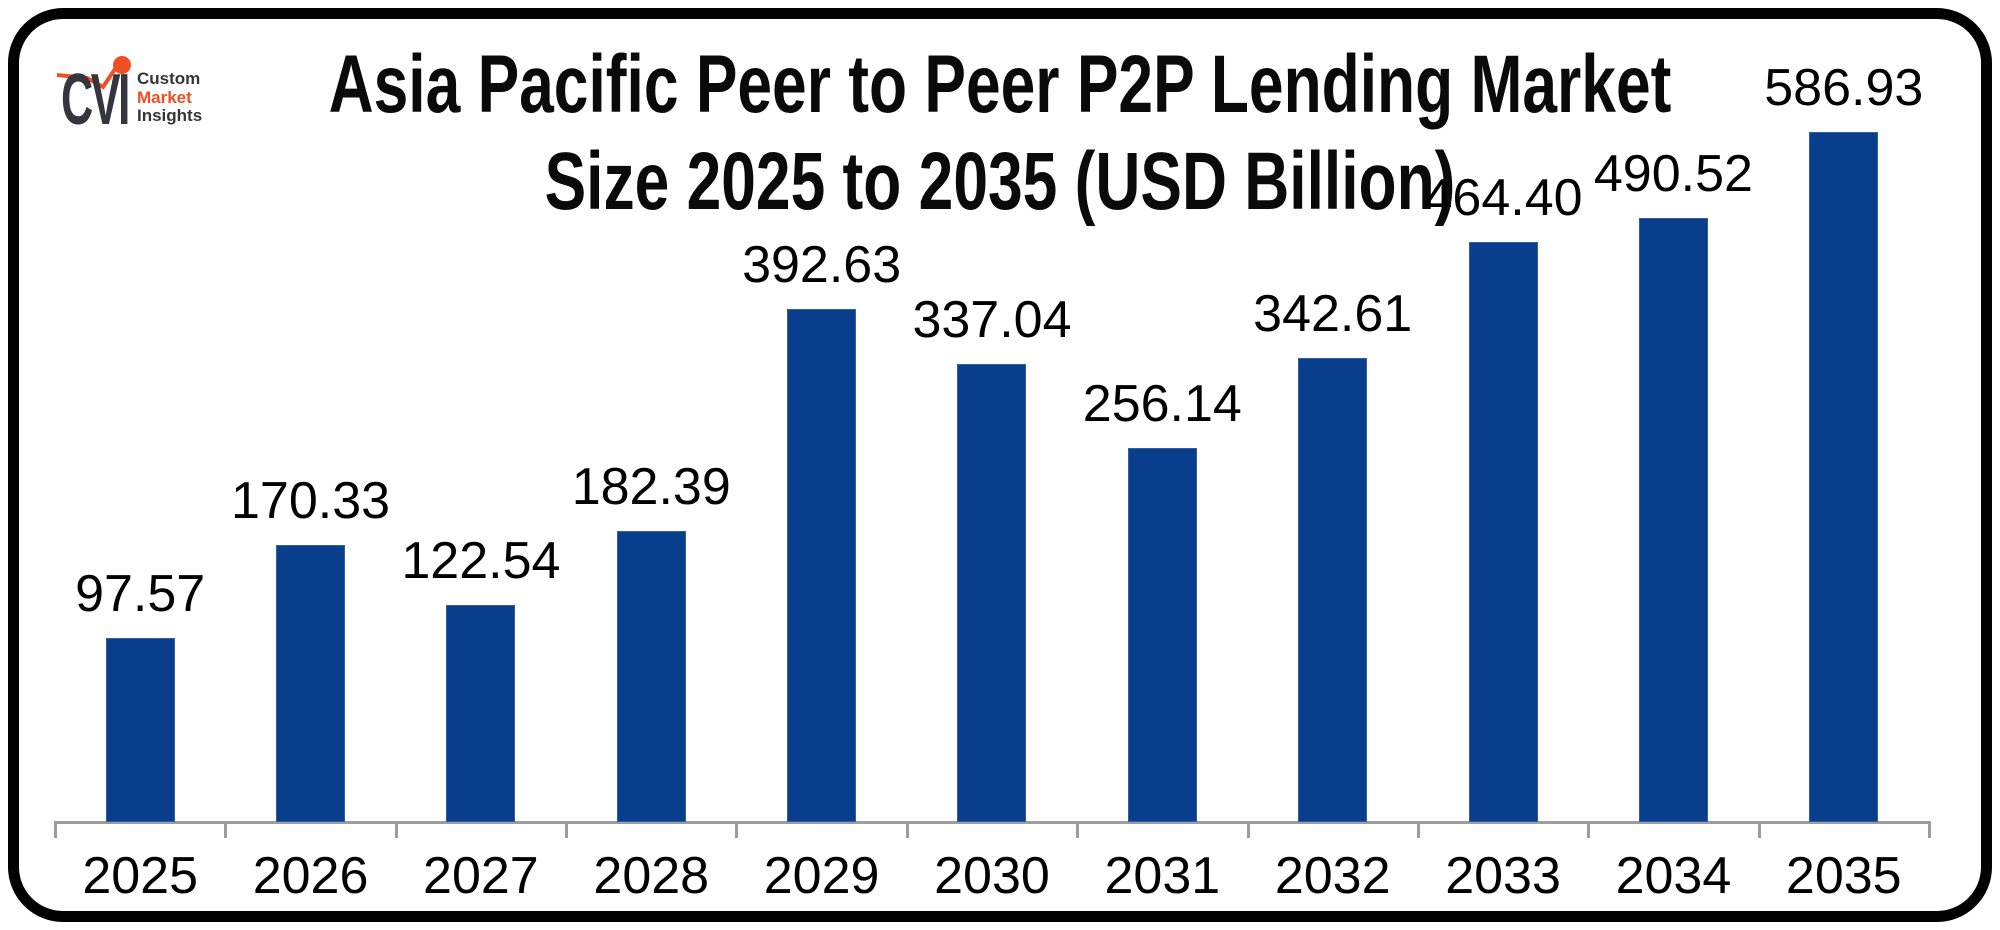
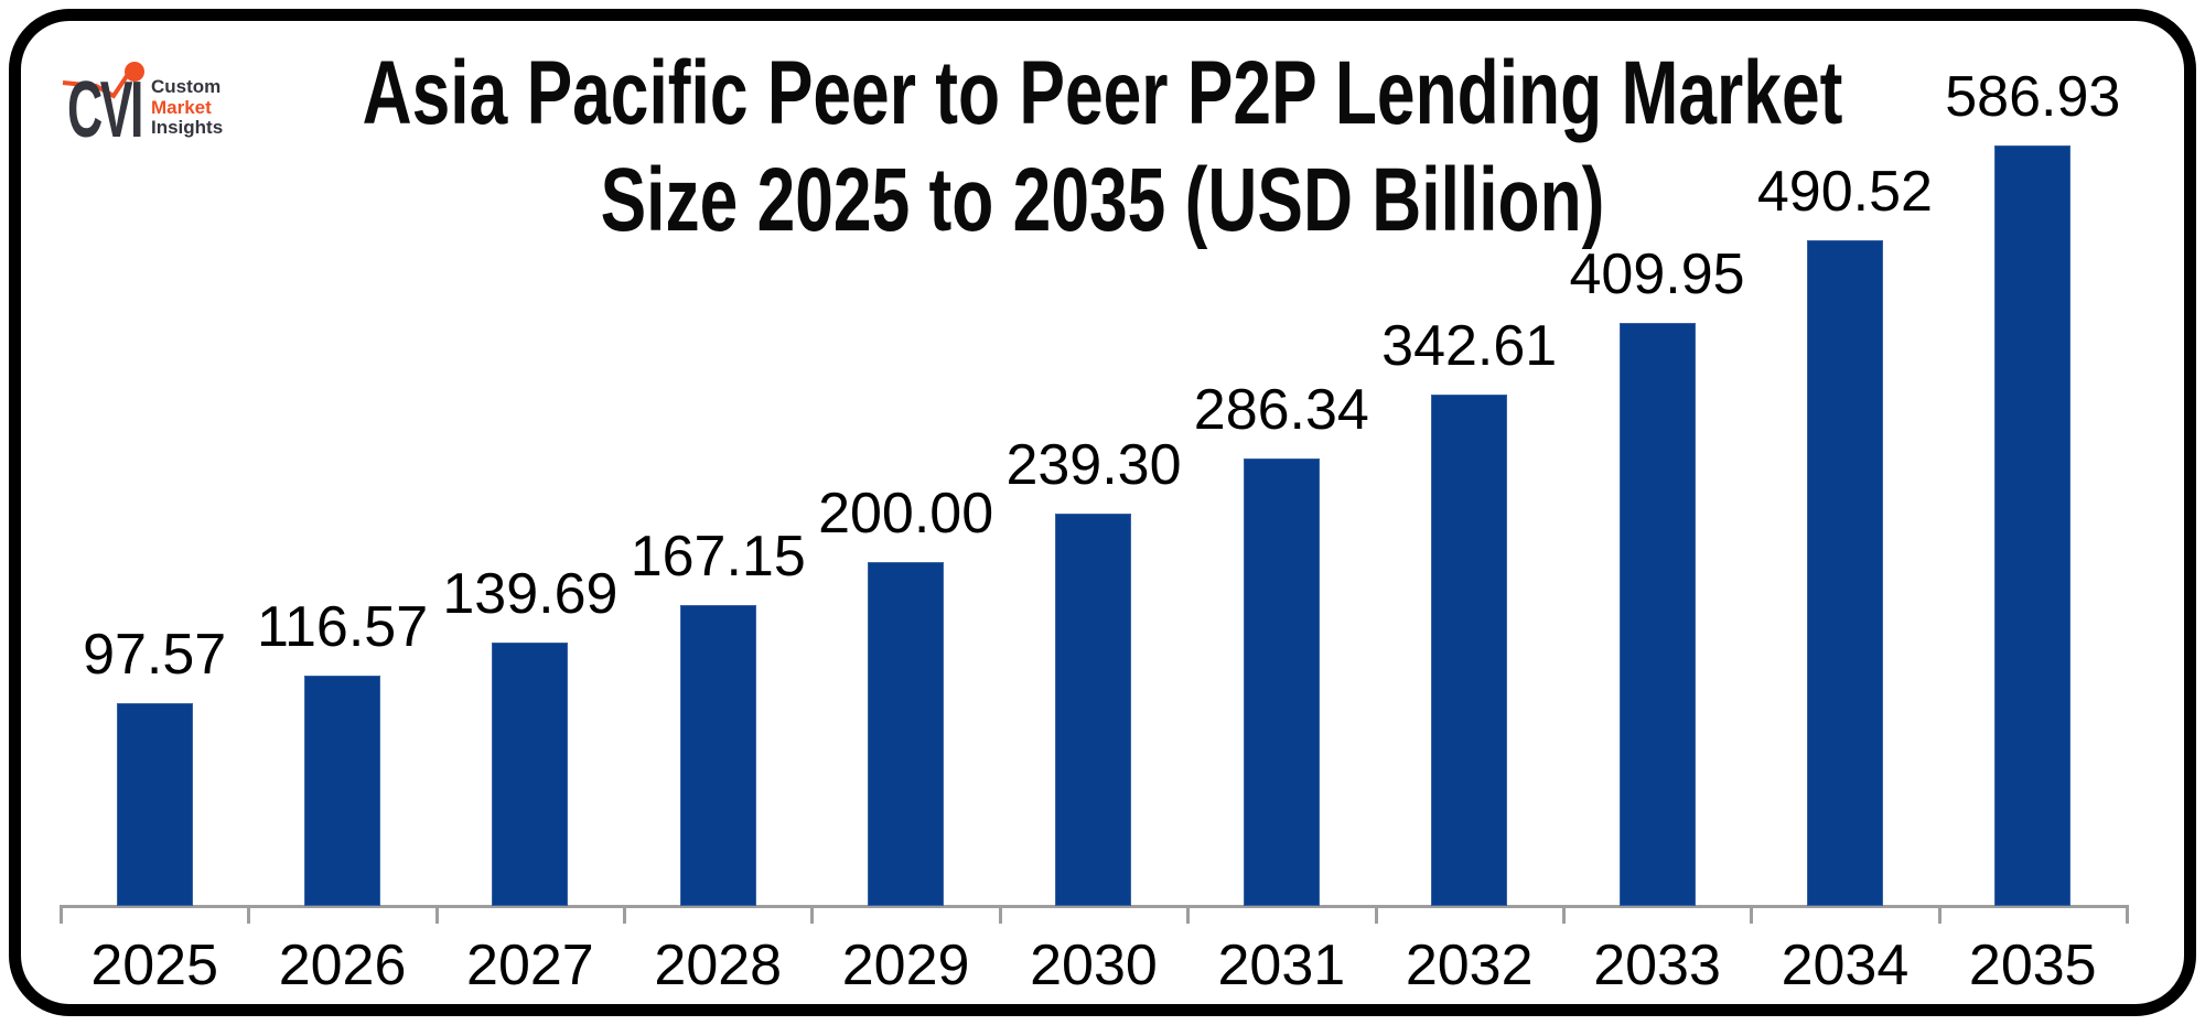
2026: 170.33 -> 116.57
2027: 122.54 -> 139.69
2028: 182.39 -> 167.15
2029: 392.63 -> 200.00
2030: 337.04 -> 239.30
2031: 256.14 -> 286.34
2033: 464.40 -> 409.95
